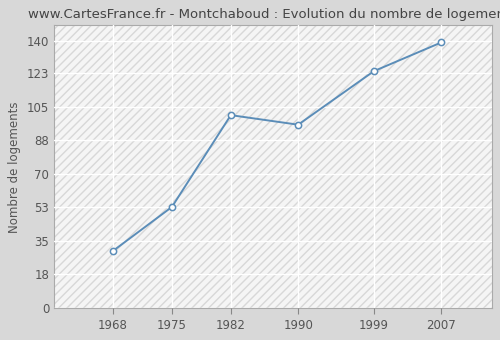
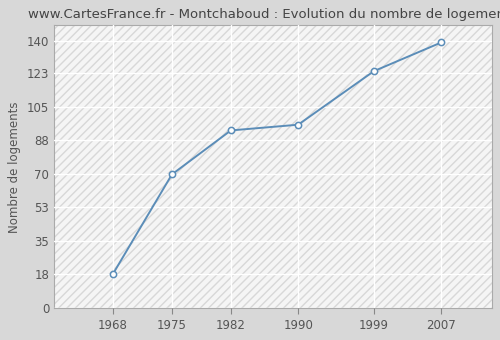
1968: 30 -> 18
1975: 53 -> 70
1982: 101 -> 93
